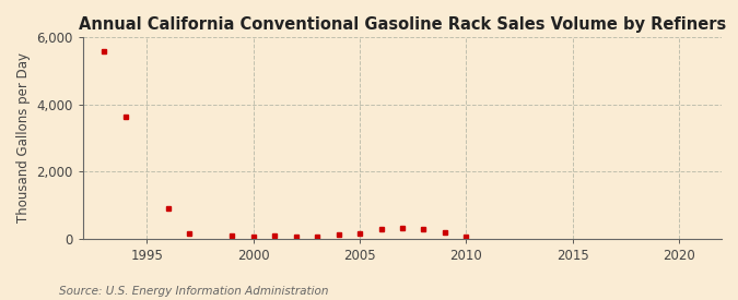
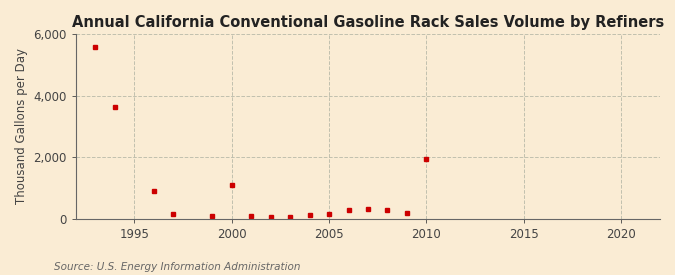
2000: 50 -> 1,100
2010: 70 -> 1,950
